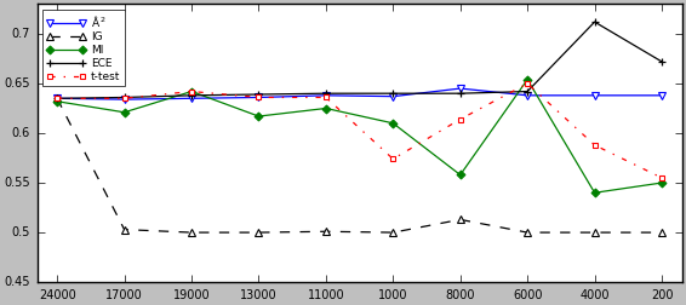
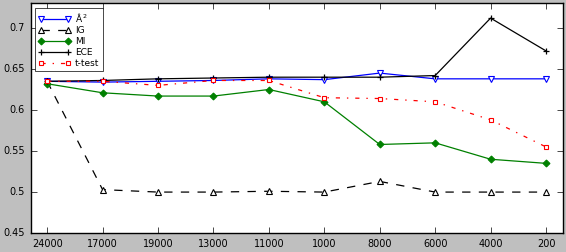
MI/19000: 0.642 -> 0.617
t-test/19000: 0.642 -> 0.630
t-test/1000: 0.574 -> 0.615
MI/6000: 0.654 -> 0.560
t-test/6000: 0.650 -> 0.610
MI/200: 0.550 -> 0.535
